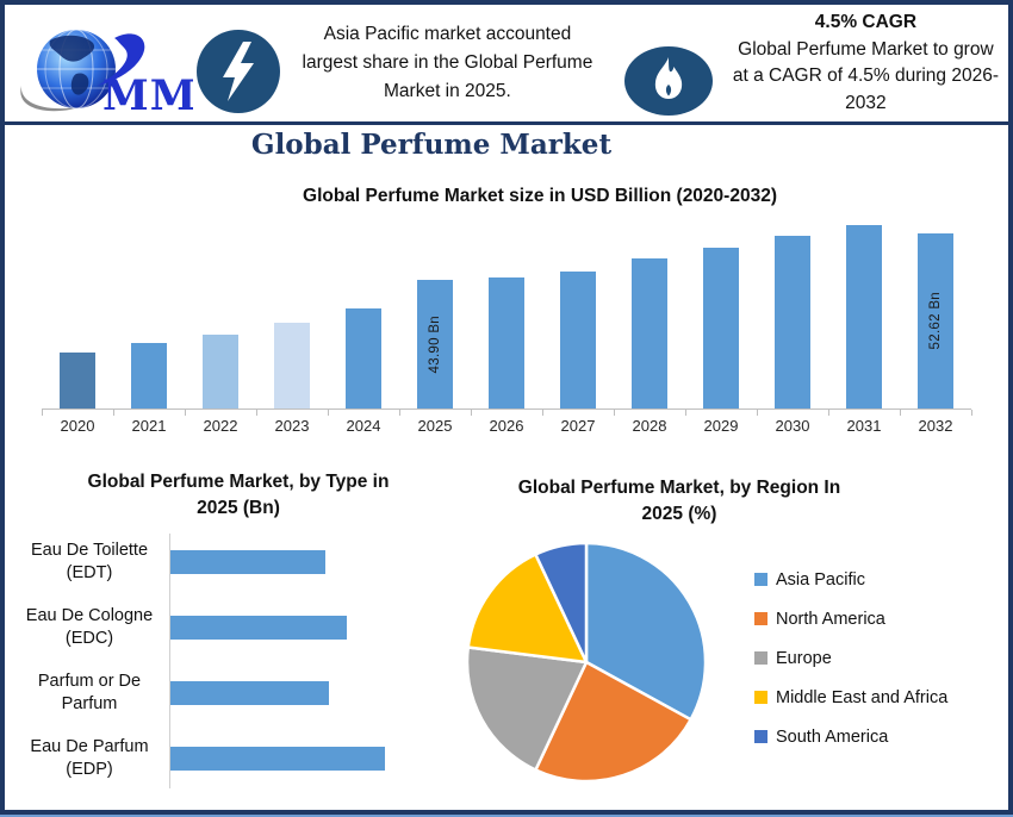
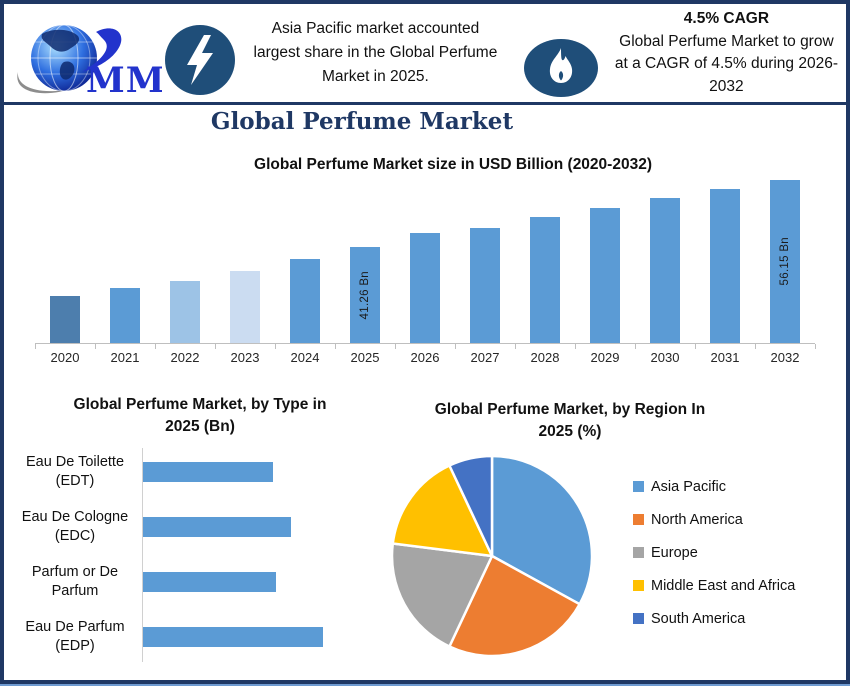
Global Perfume Market size in USD Billion (2020-2032)/2025: 43.90 -> 41.26
Global Perfume Market size in USD Billion (2020-2032)/2032: 52.62 -> 56.15
